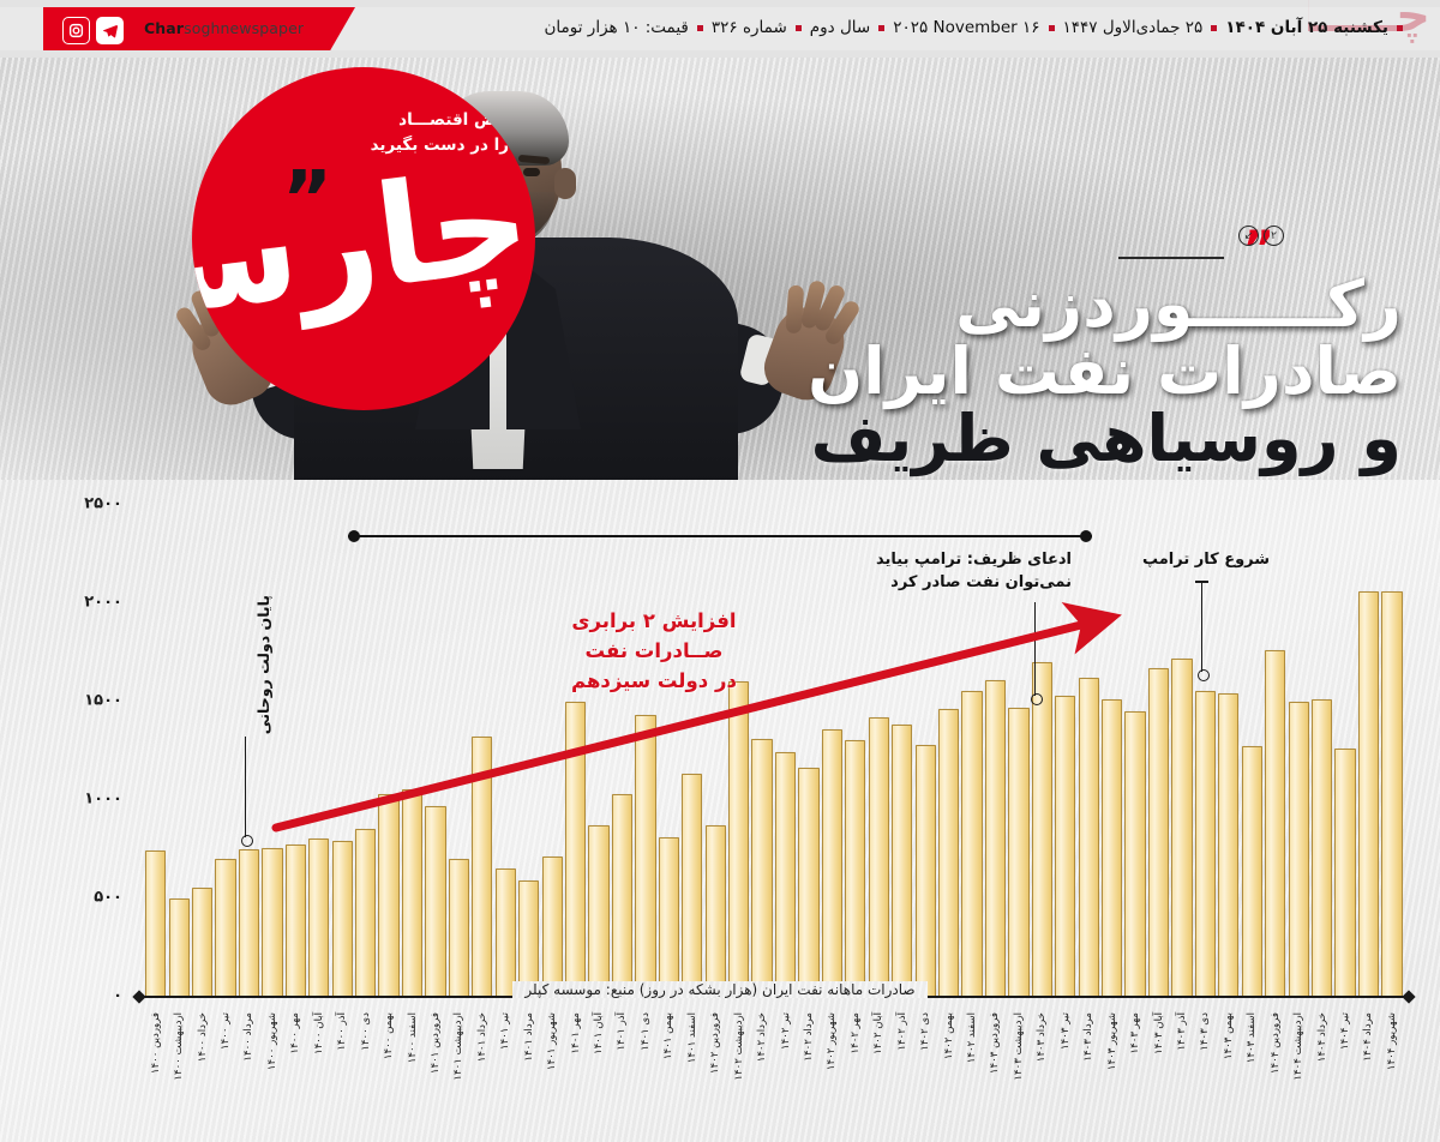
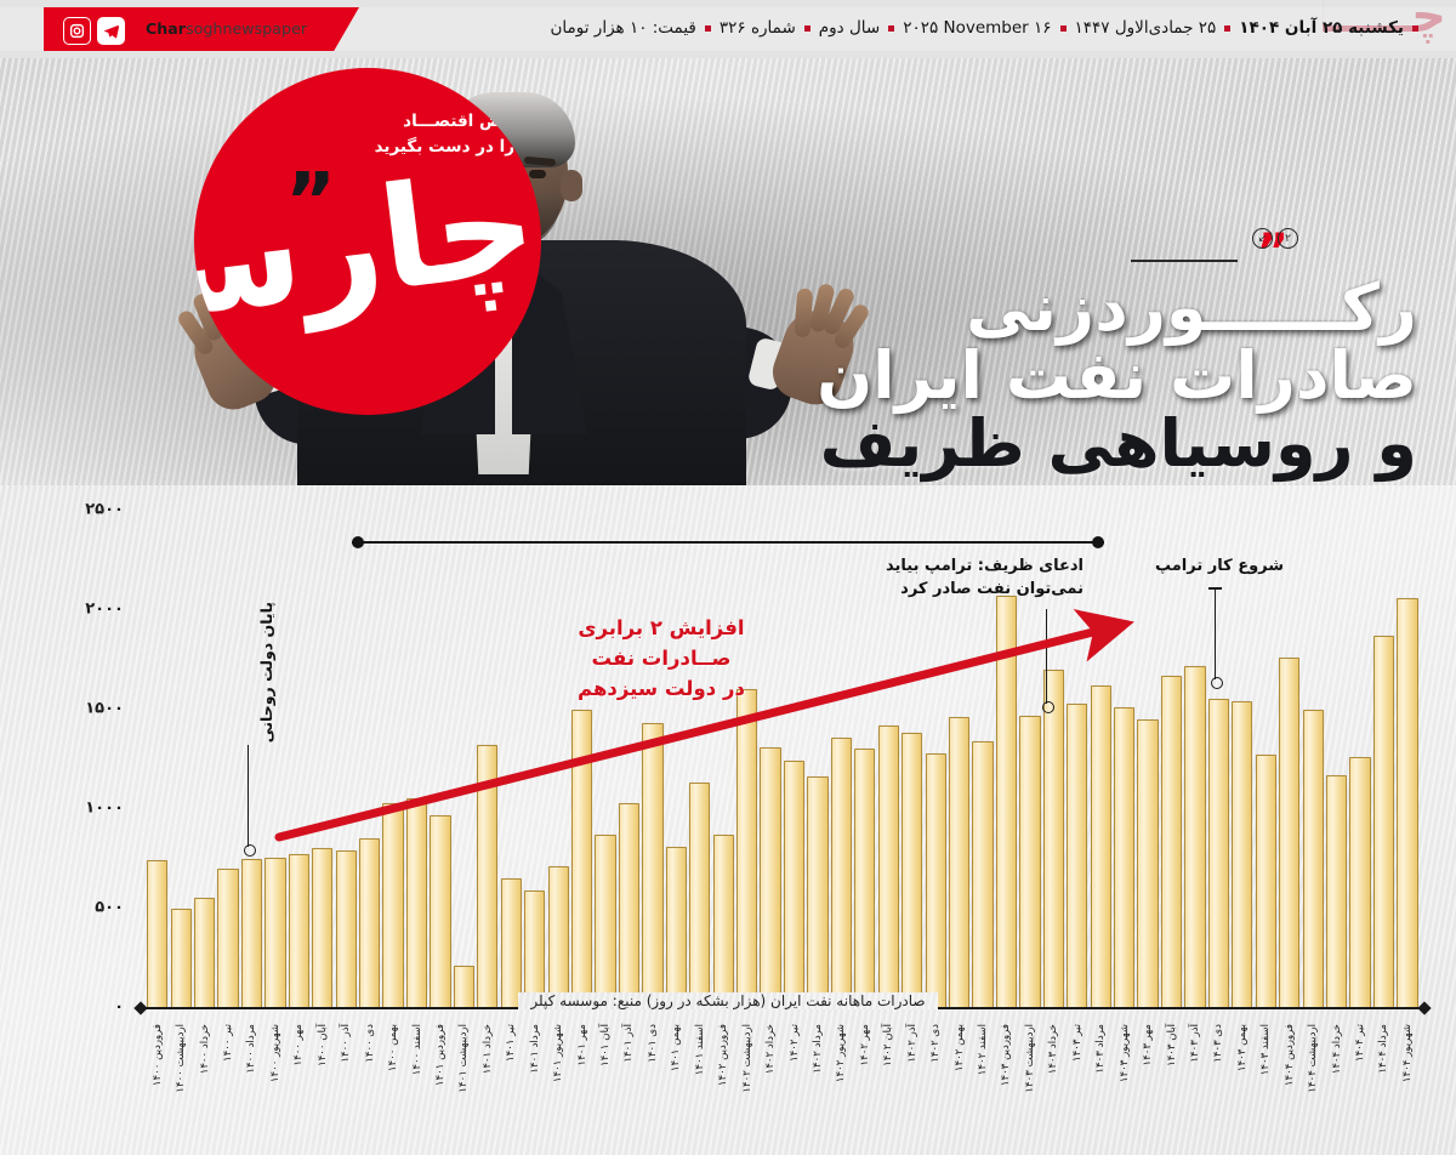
اردیبهشت ۱۴۰۱: 690 -> 200
اسفند ۱۴۰۲: 1540 -> 1330
فروردین ۱۴۰۳: 1600 -> 2060
خرداد ۱۴۰۴: 1500 -> 1160
مرداد ۱۴۰۴: 2050 -> 1860
